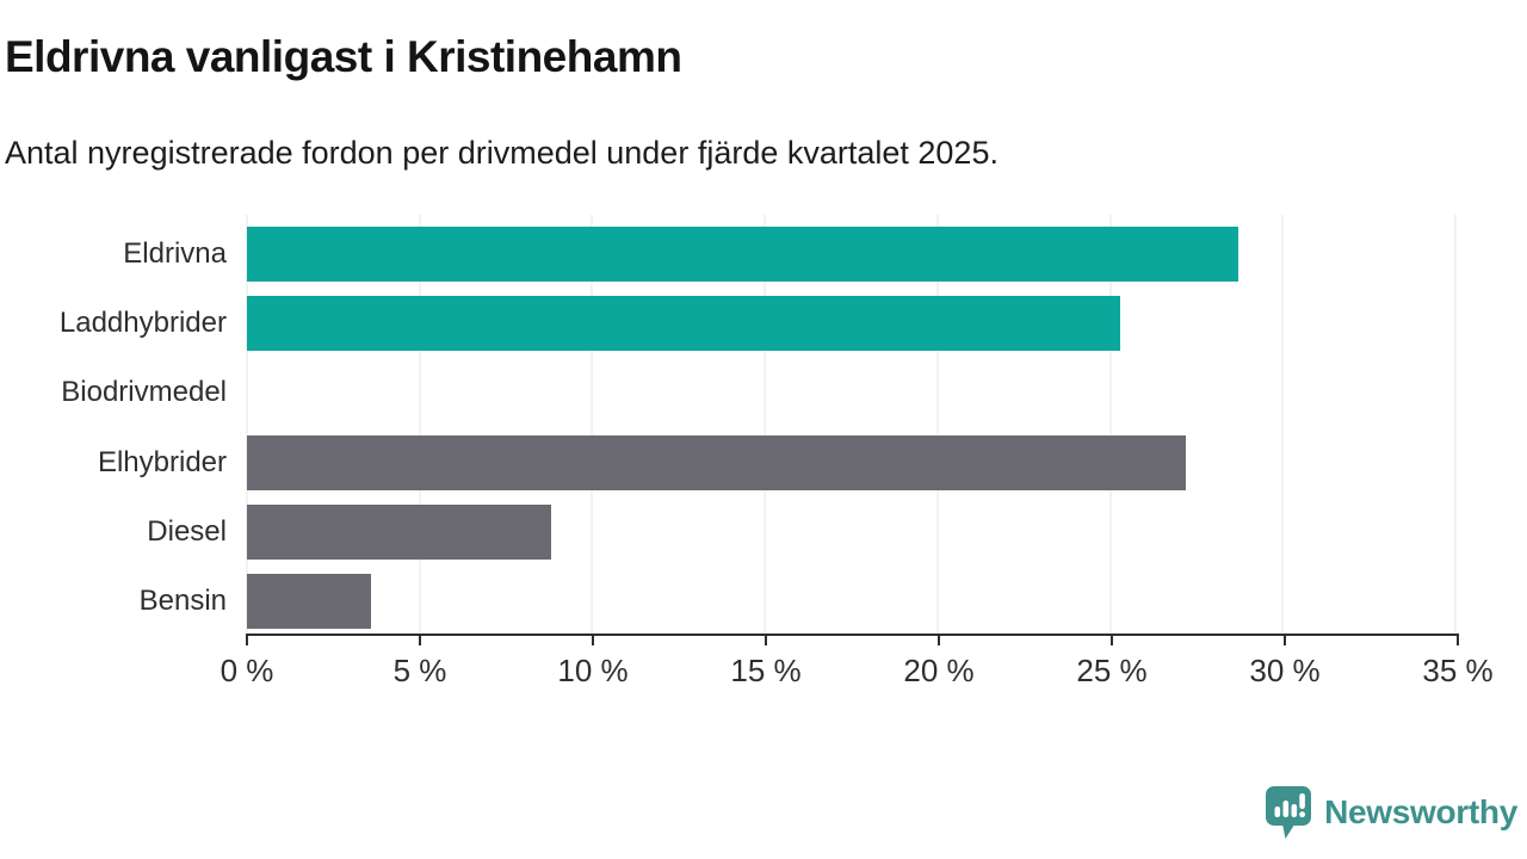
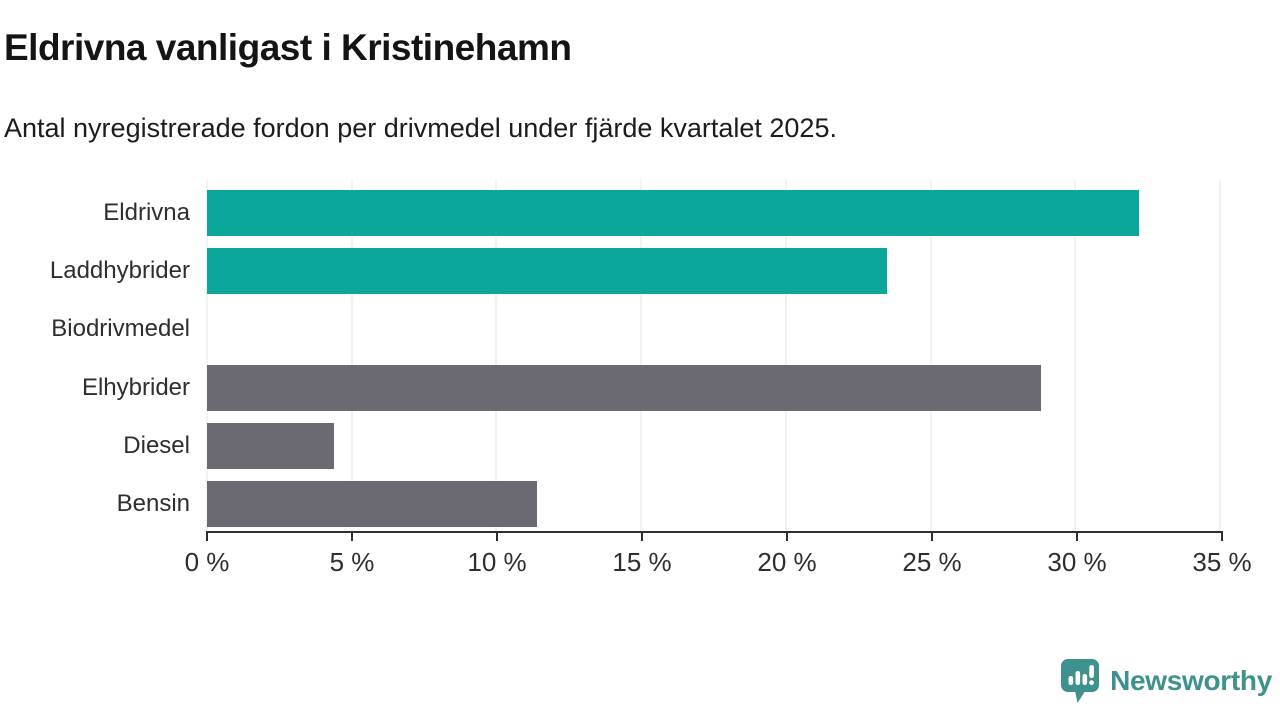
Eldrivna: 28.7% -> 32.2%
Laddhybrider: 25.3% -> 23.5%
Elhybrider: 27.2% -> 28.8%
Diesel: 8.8% -> 4.4%
Bensin: 3.6% -> 11.4%
